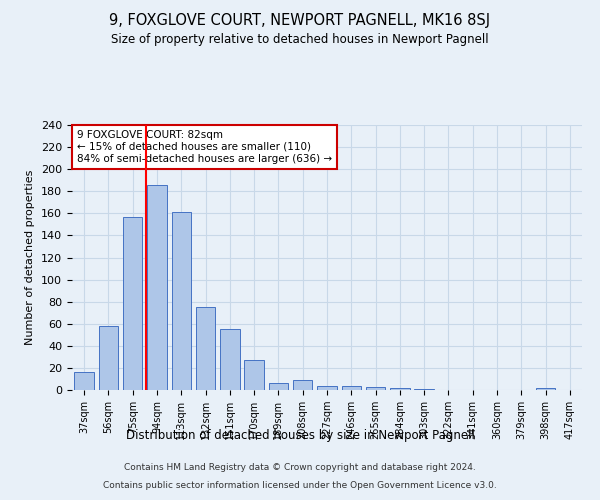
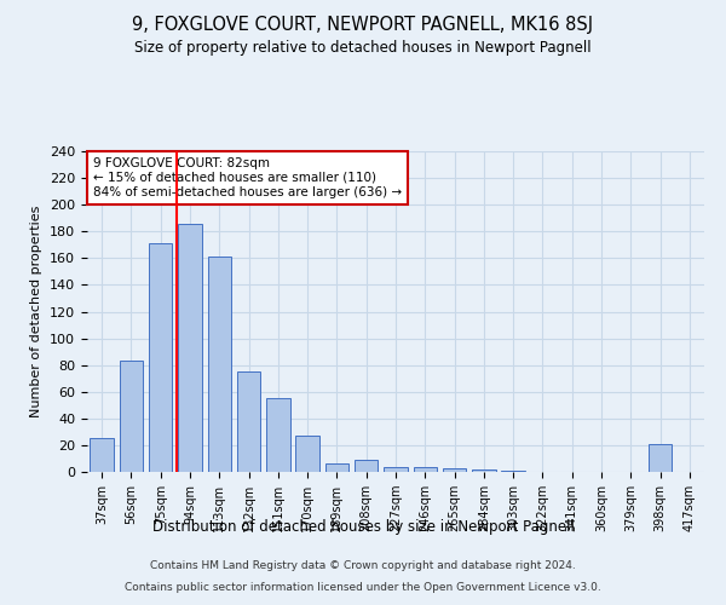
37sqm: 16 -> 25
56sqm: 58 -> 83
75sqm: 157 -> 171
398sqm: 2 -> 21
